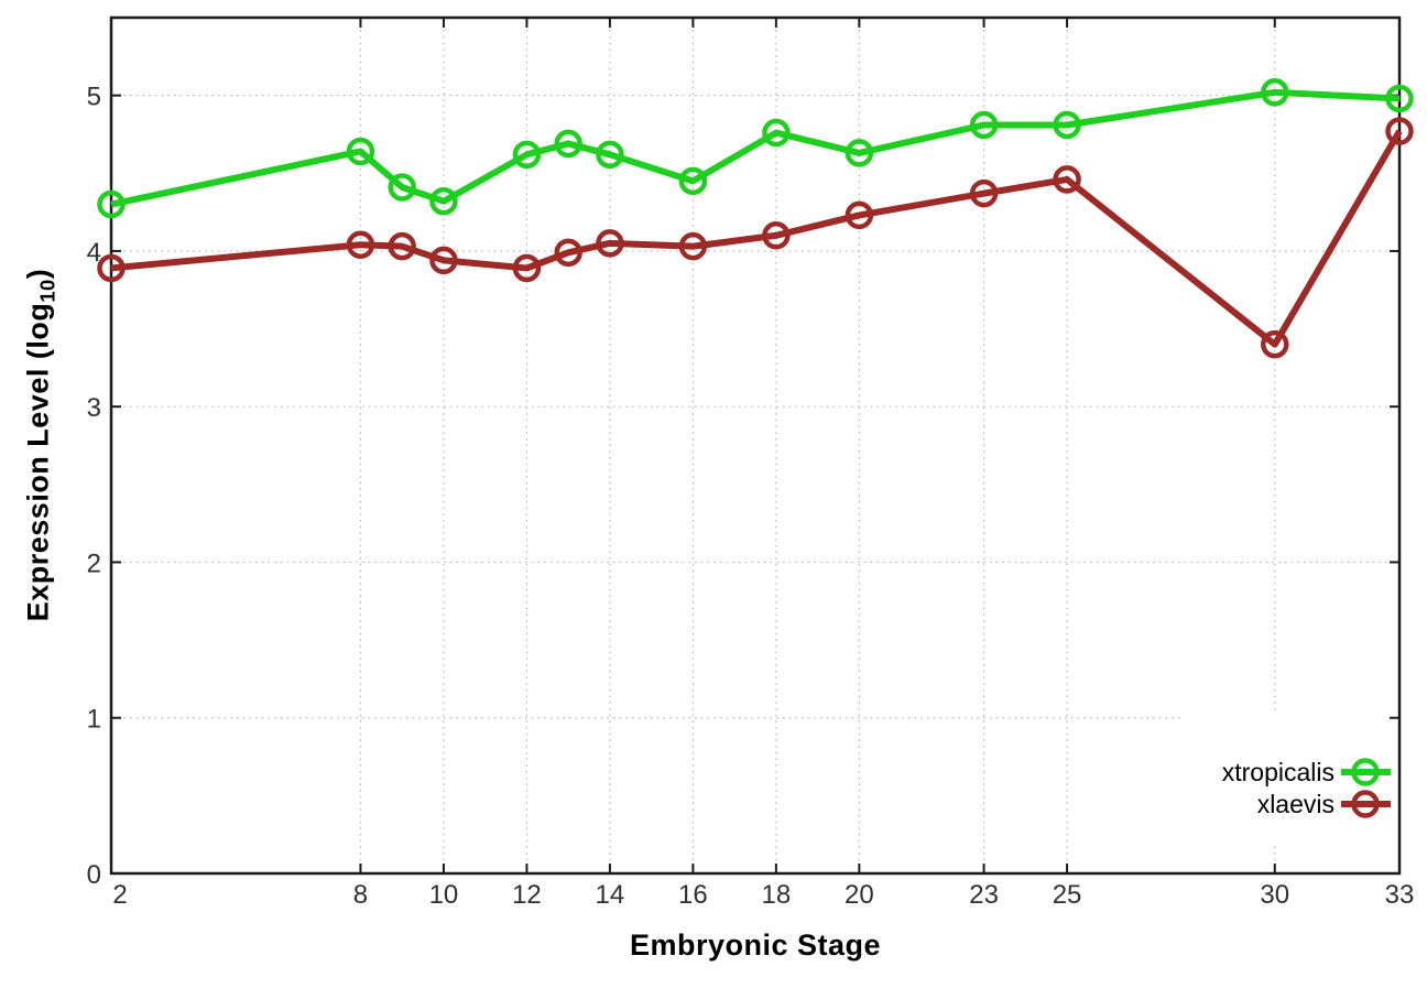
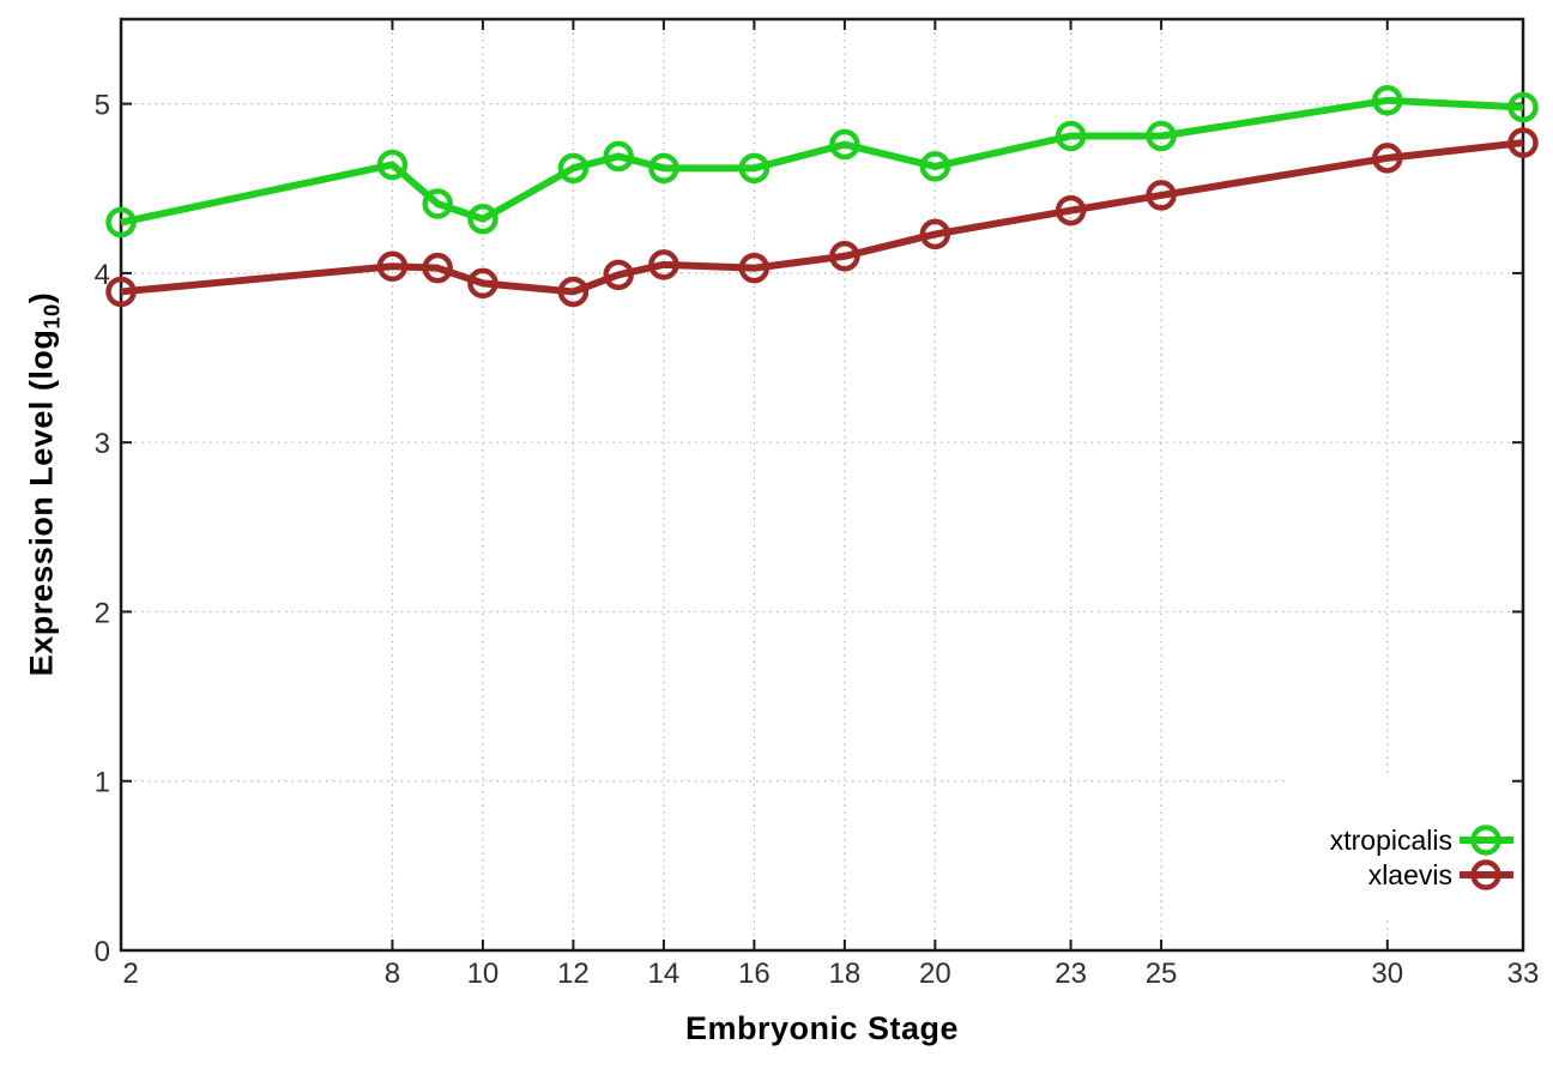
xtropicalis/16: 4.45 -> 4.62
xlaevis/30: 3.40 -> 4.68
